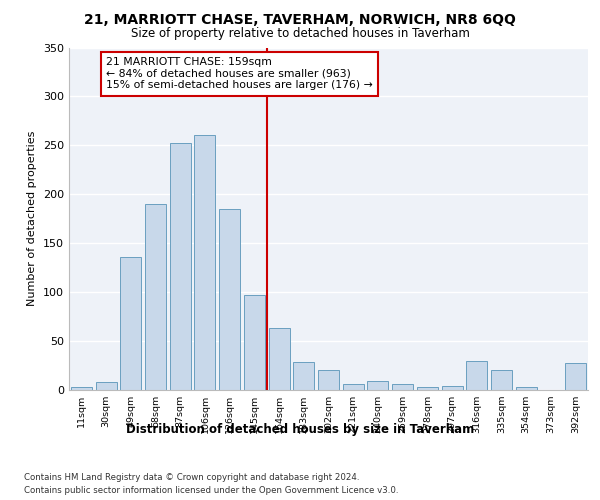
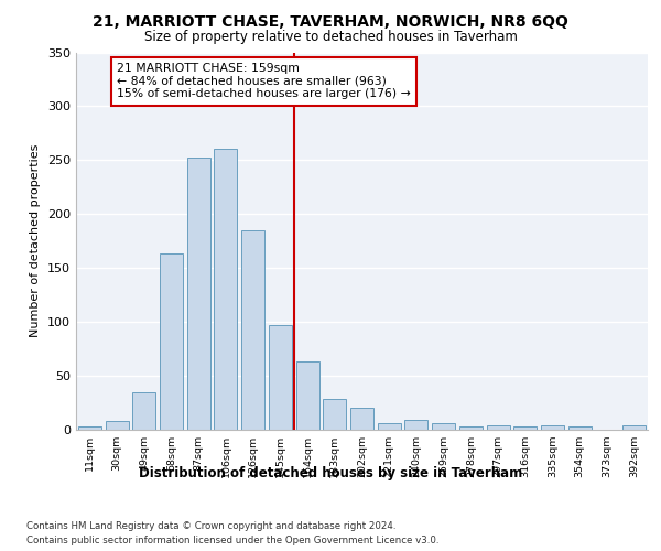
49sqm: 136 -> 35
68sqm: 190 -> 163
316sqm: 30 -> 3
335sqm: 20 -> 4
392sqm: 28 -> 4
